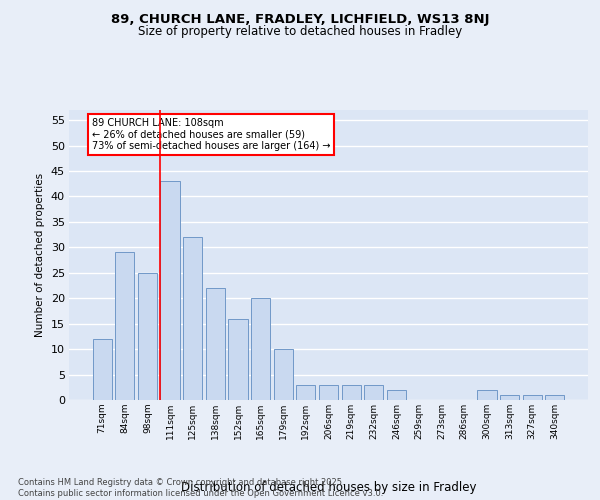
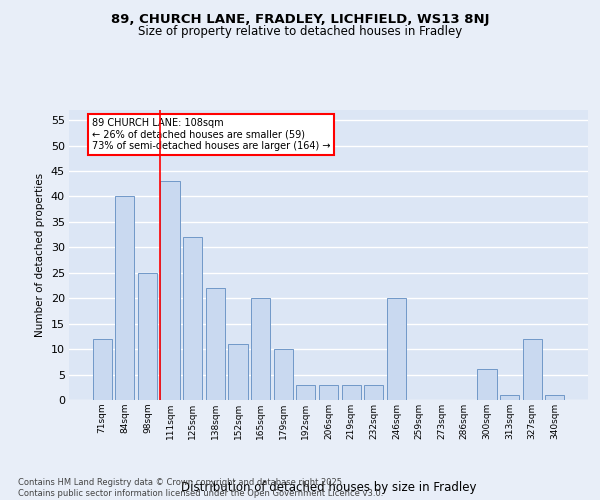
84sqm: 29 -> 40
152sqm: 16 -> 11
246sqm: 2 -> 20
300sqm: 2 -> 6
327sqm: 1 -> 12
